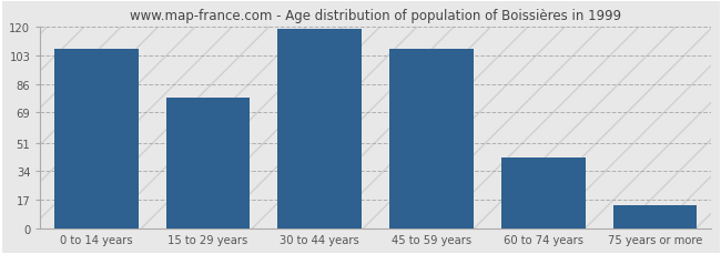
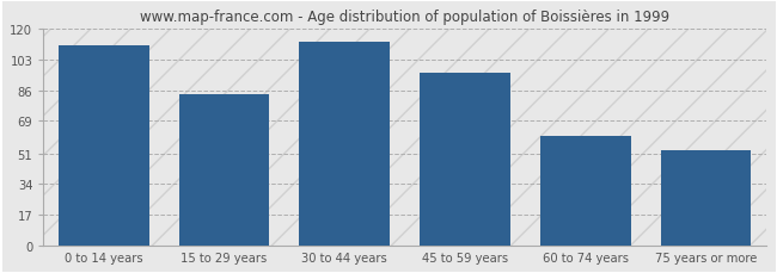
0 to 14 years: 107 -> 111
15 to 29 years: 78 -> 84
30 to 44 years: 119 -> 113
45 to 59 years: 107 -> 96
60 to 74 years: 42 -> 61
75 years or more: 14 -> 53
